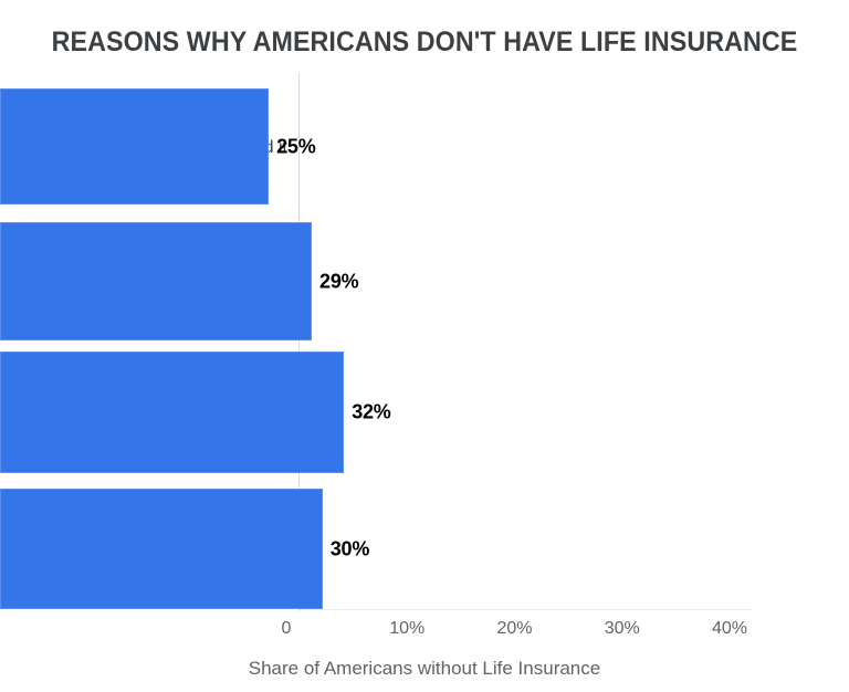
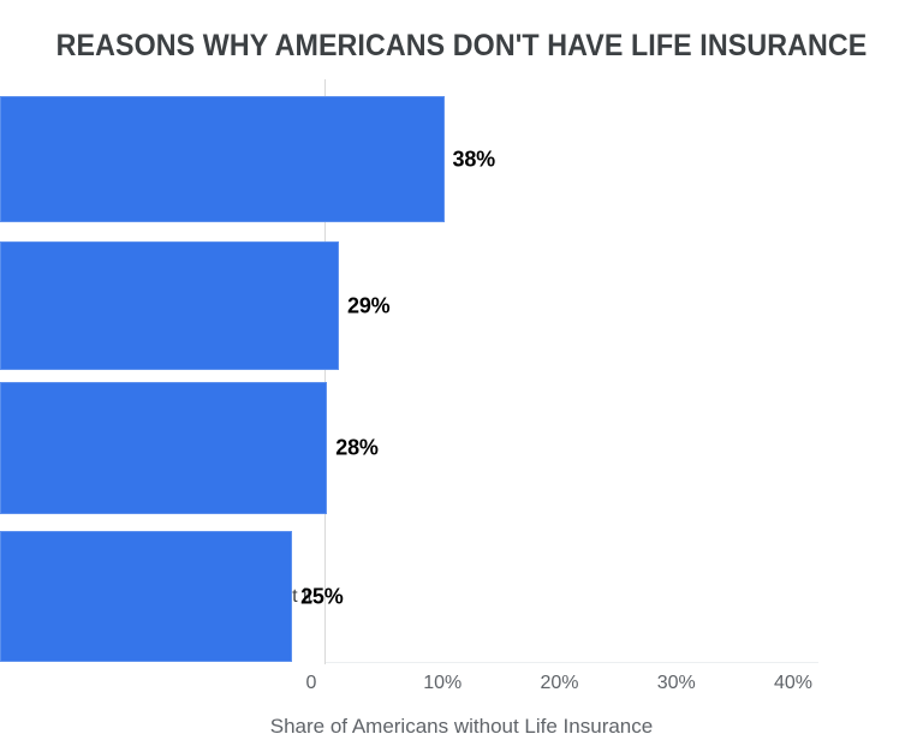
Can't afford it: 25% -> 38%
Don't have a family to support: 32% -> 28%
Too young to think about it: 30% -> 25%
